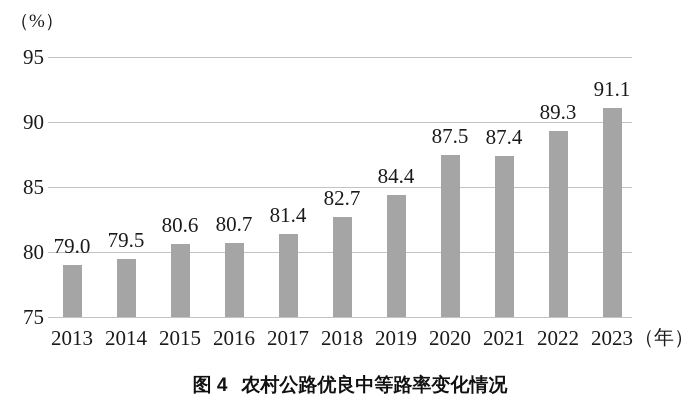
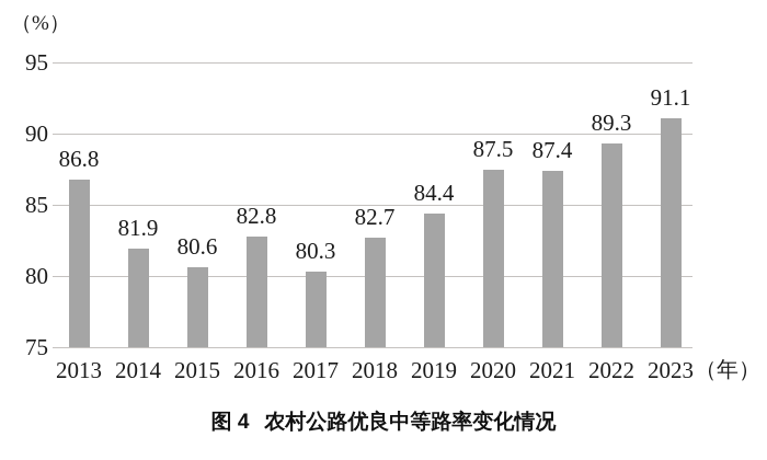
2013: 79.0 -> 86.8
2014: 79.5 -> 81.9
2016: 80.7 -> 82.8
2017: 81.4 -> 80.3
